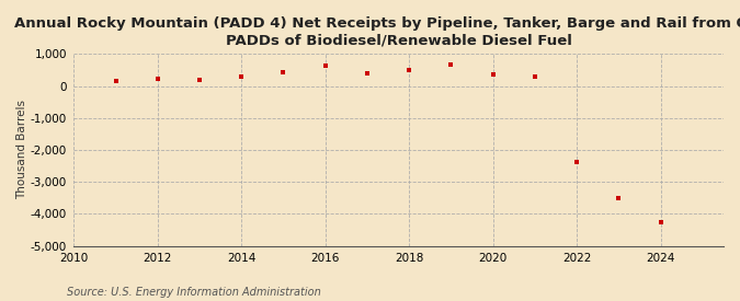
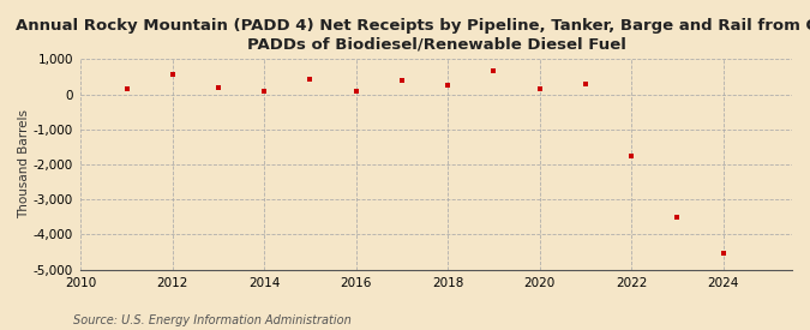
2012: 220 -> 550
2014: 300 -> 100
2016: 640 -> 100
2018: 490 -> 250
2020: 360 -> 150
2022: -2,380 -> -1,750
2024: -4,280 -> -4,550
